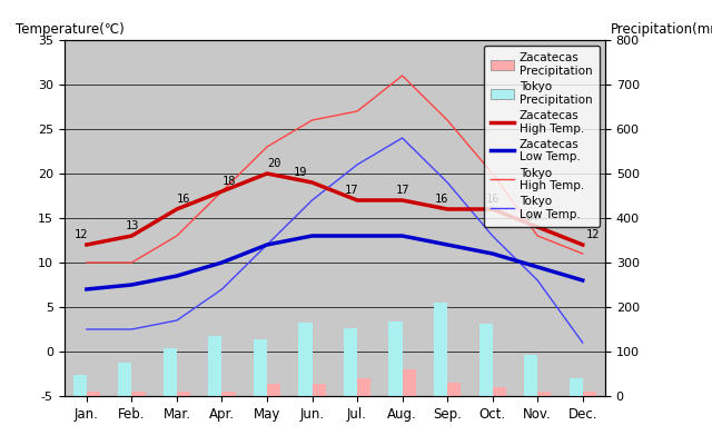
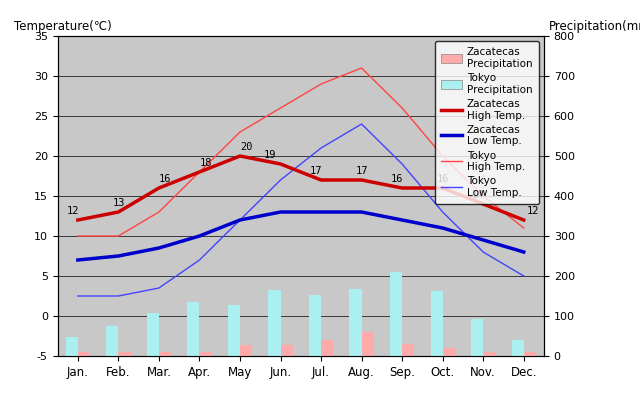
Tokyo High Temp./Jul.: 27 -> 29
Tokyo High Temp./Nov.: 13 -> 15
Tokyo Low Temp./Dec.: 1.0 -> 5.0
